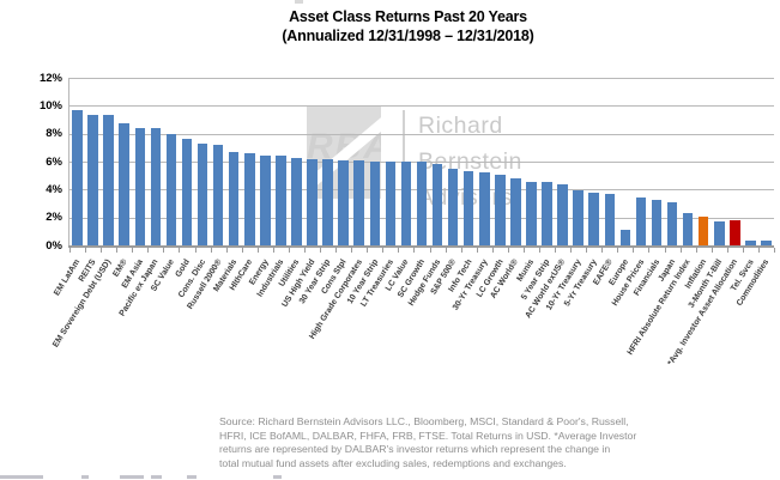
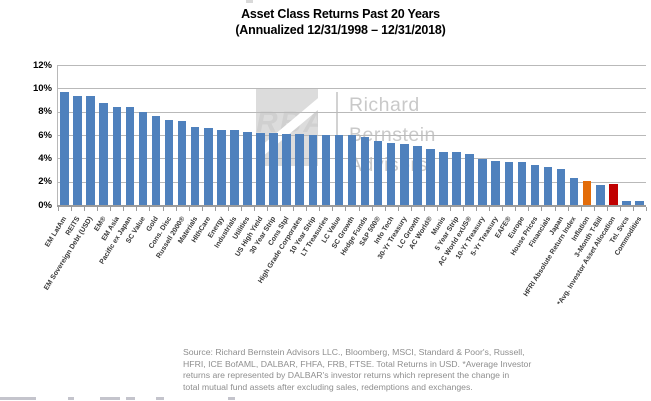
Europe: 1.2% -> 3.8%
